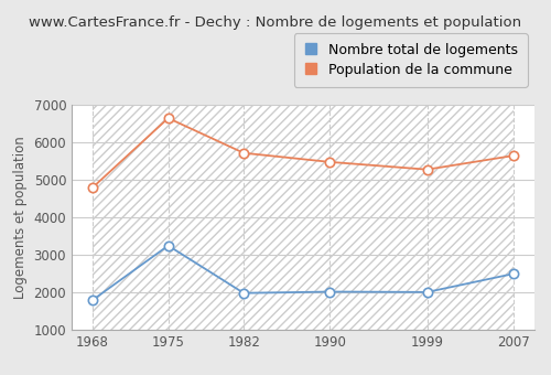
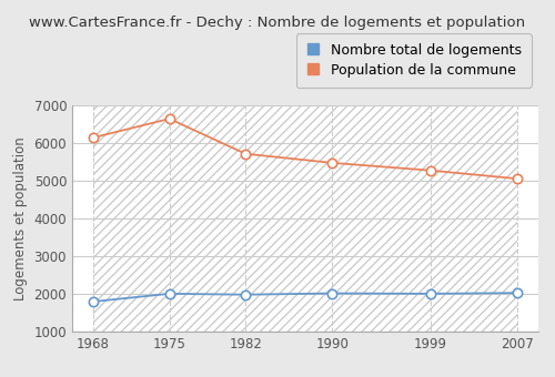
Population de la commune/1968: 4800 -> 6150
Nombre total de logements/1975: 3250 -> 2010
Nombre total de logements/2007: 2500 -> 2030
Population de la commune/2007: 5650 -> 5060
